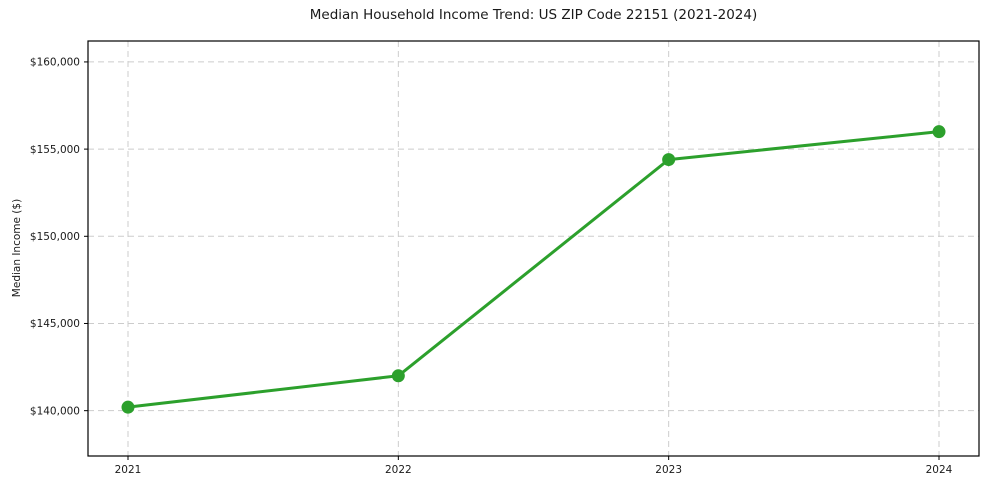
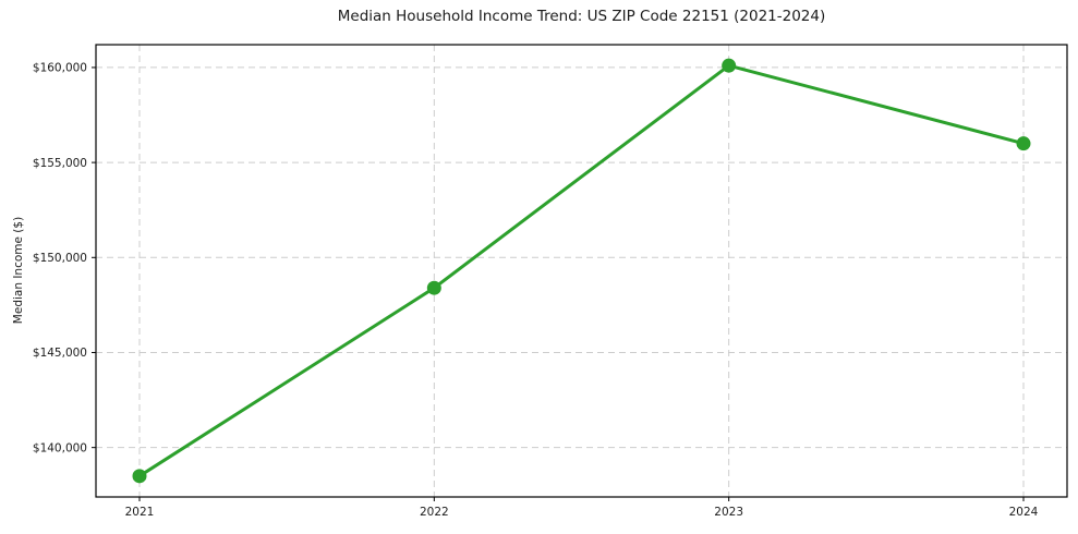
2021: $140200 -> $138500
2022: $142000 -> $148400
2023: $154400 -> $160100
